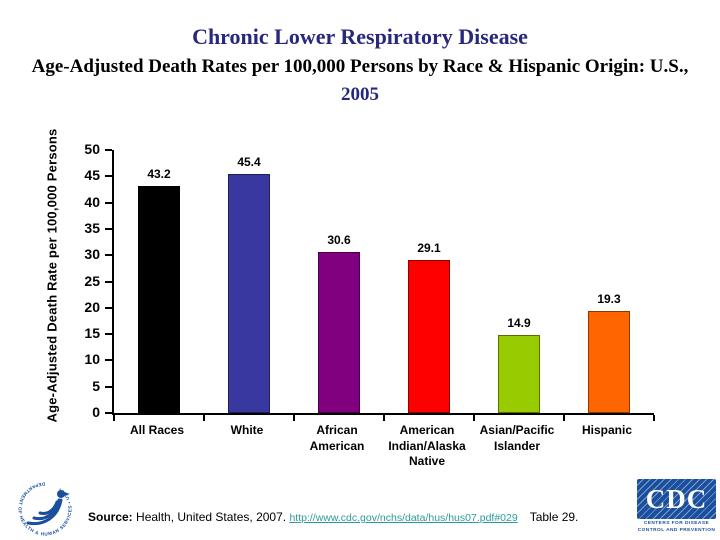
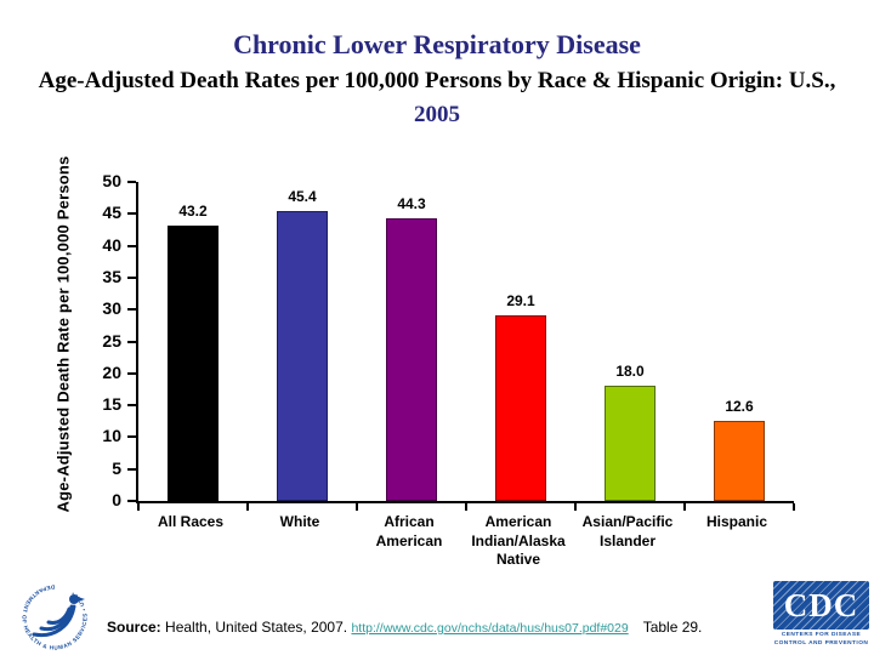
African American: 30.6 -> 44.3
Asian/Pacific Islander: 14.9 -> 18.0
Hispanic: 19.3 -> 12.6
